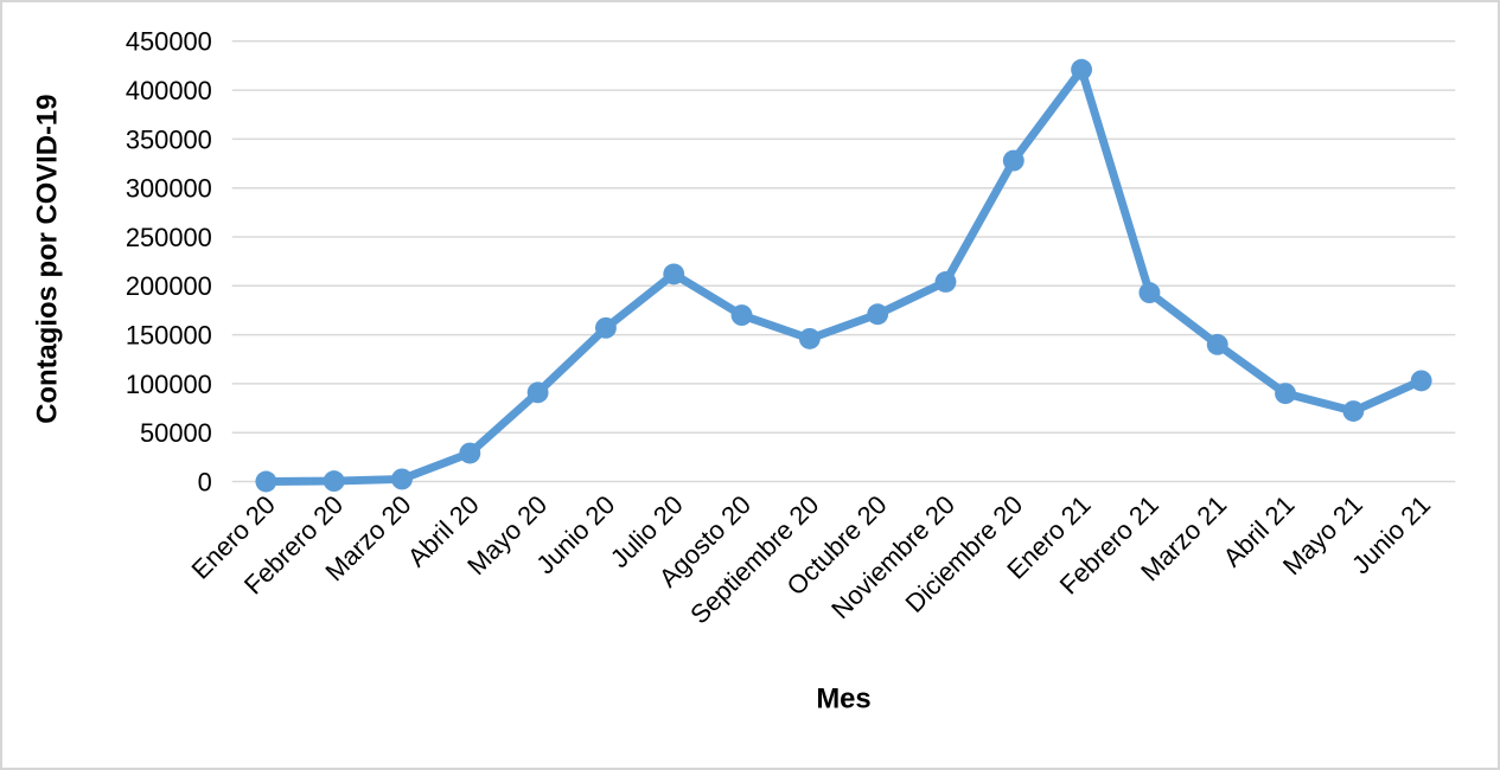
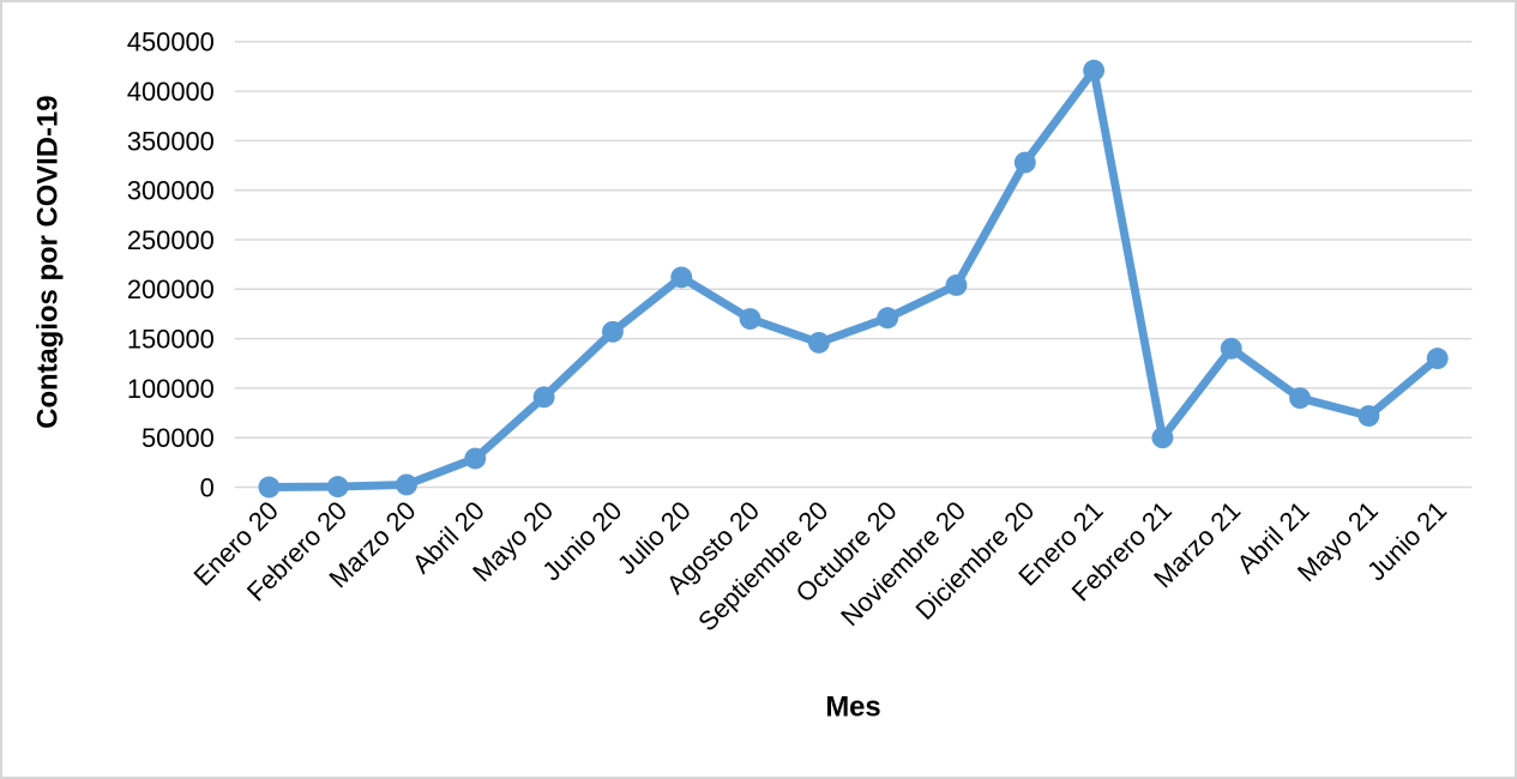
Febrero 21: 190000 -> 50000
Junio 21: 100000 -> 130000
